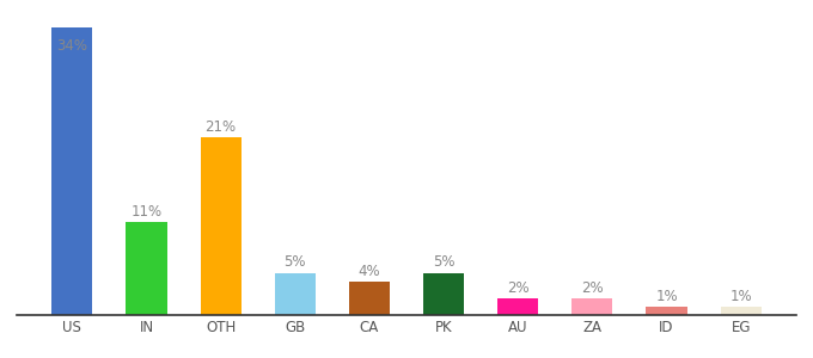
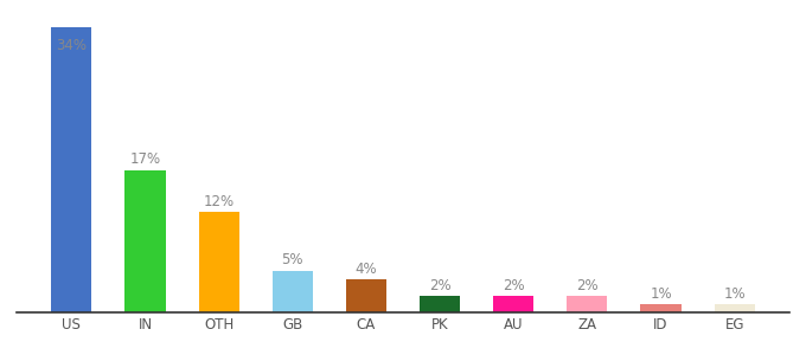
IN: 11% -> 17%
OTH: 21% -> 12%
PK: 5% -> 2%
